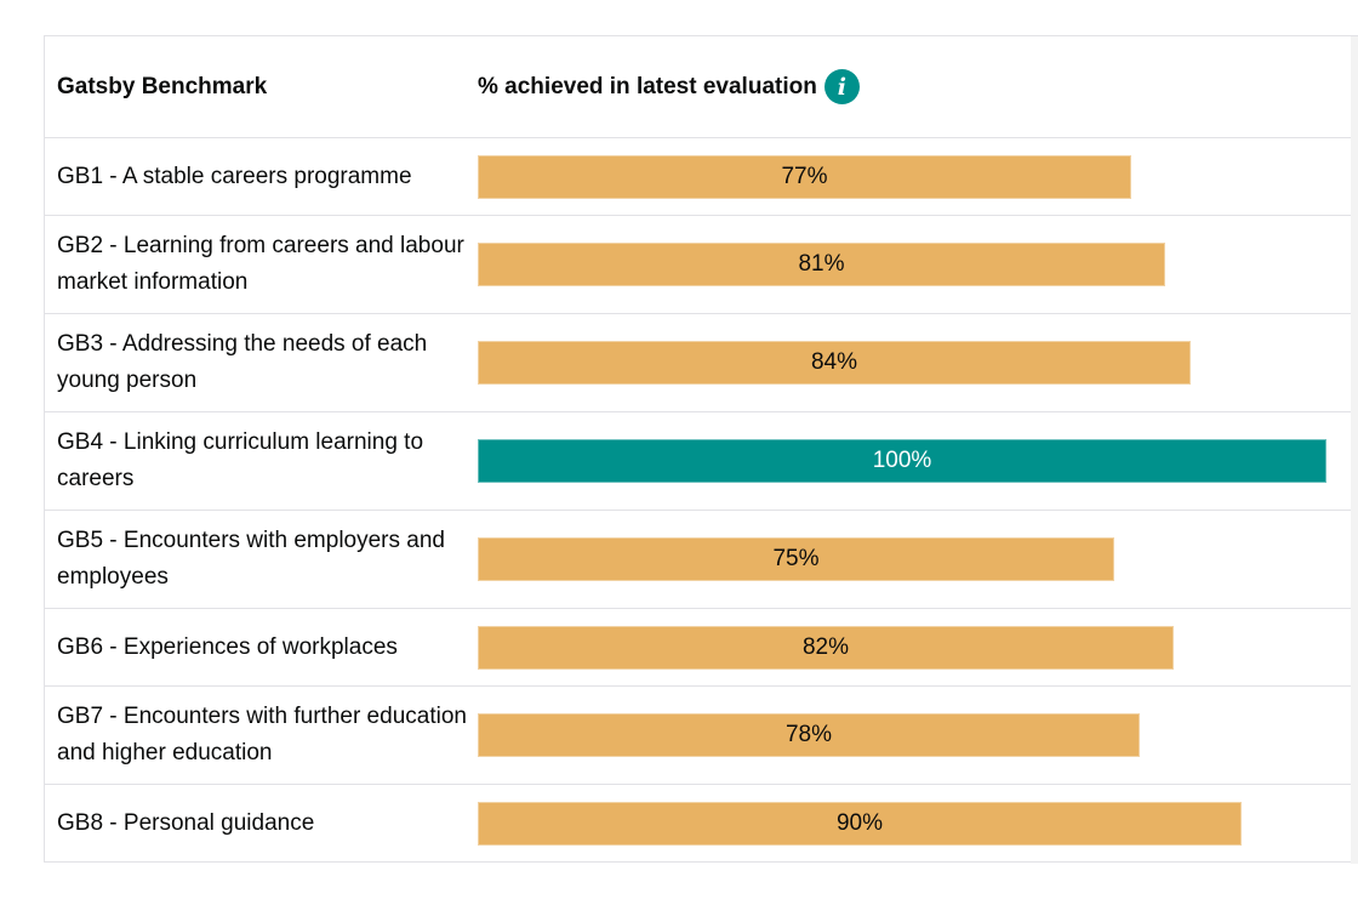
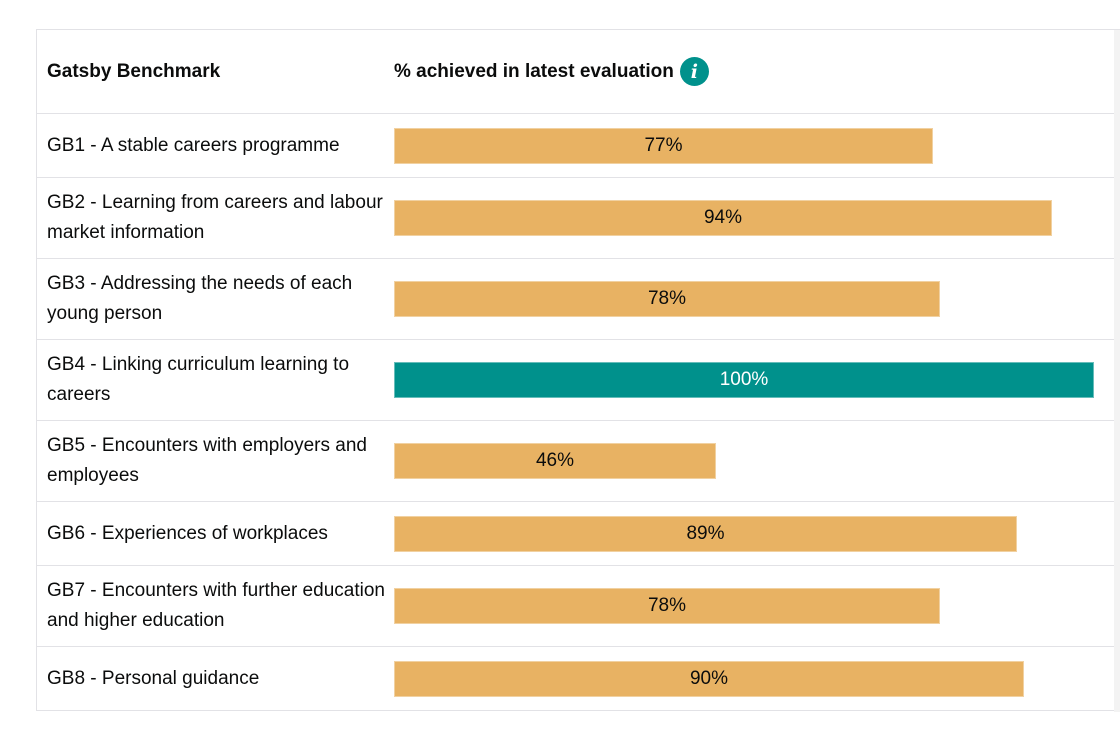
GB2 - Learning from careers and labour market information: 81% -> 94%
GB3 - Addressing the needs of each young person: 84% -> 78%
GB5 - Encounters with employers and employees: 75% -> 46%
GB6 - Experiences of workplaces: 82% -> 89%
